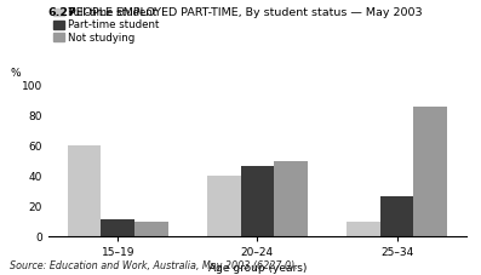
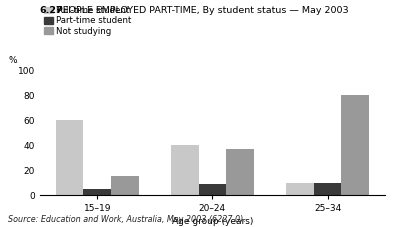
Part-time student/15–19: 11 -> 5
Not studying/15–19: 10 -> 15
Part-time student/20–24: 47 -> 9
Not studying/20–24: 50 -> 37
Part-time student/25–34: 27 -> 10
Not studying/25–34: 86 -> 80
